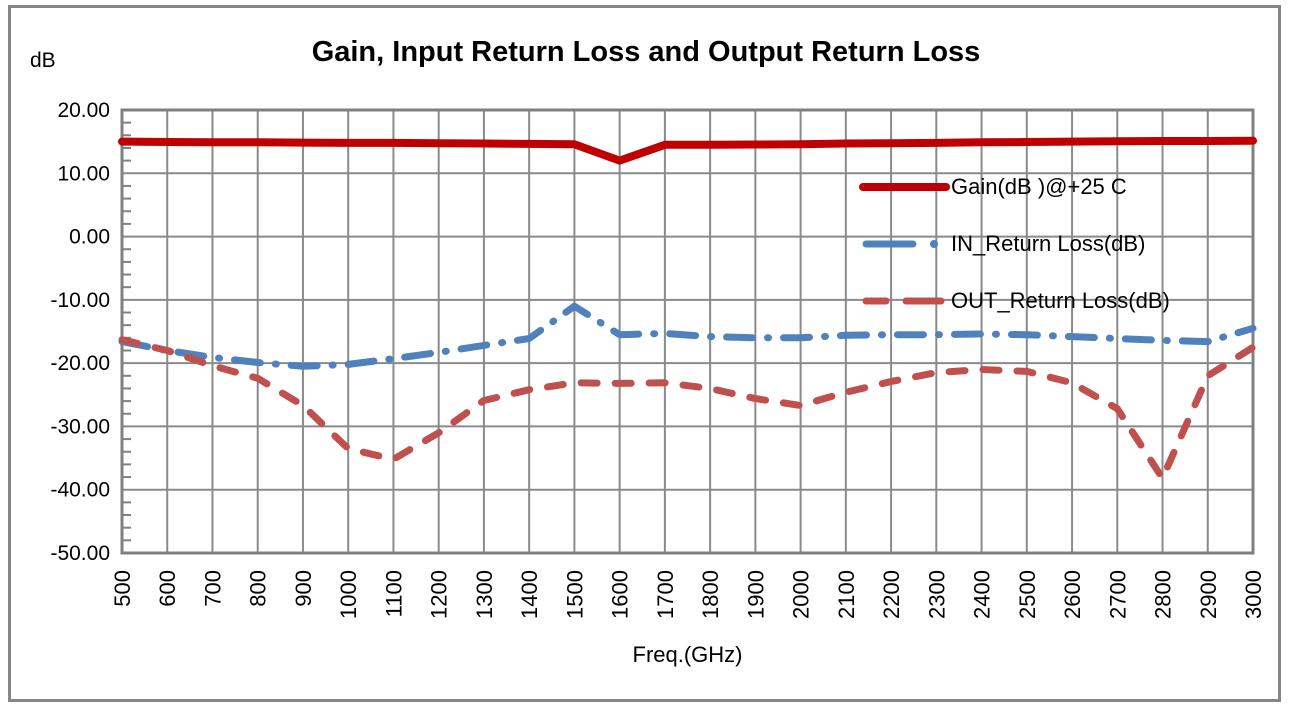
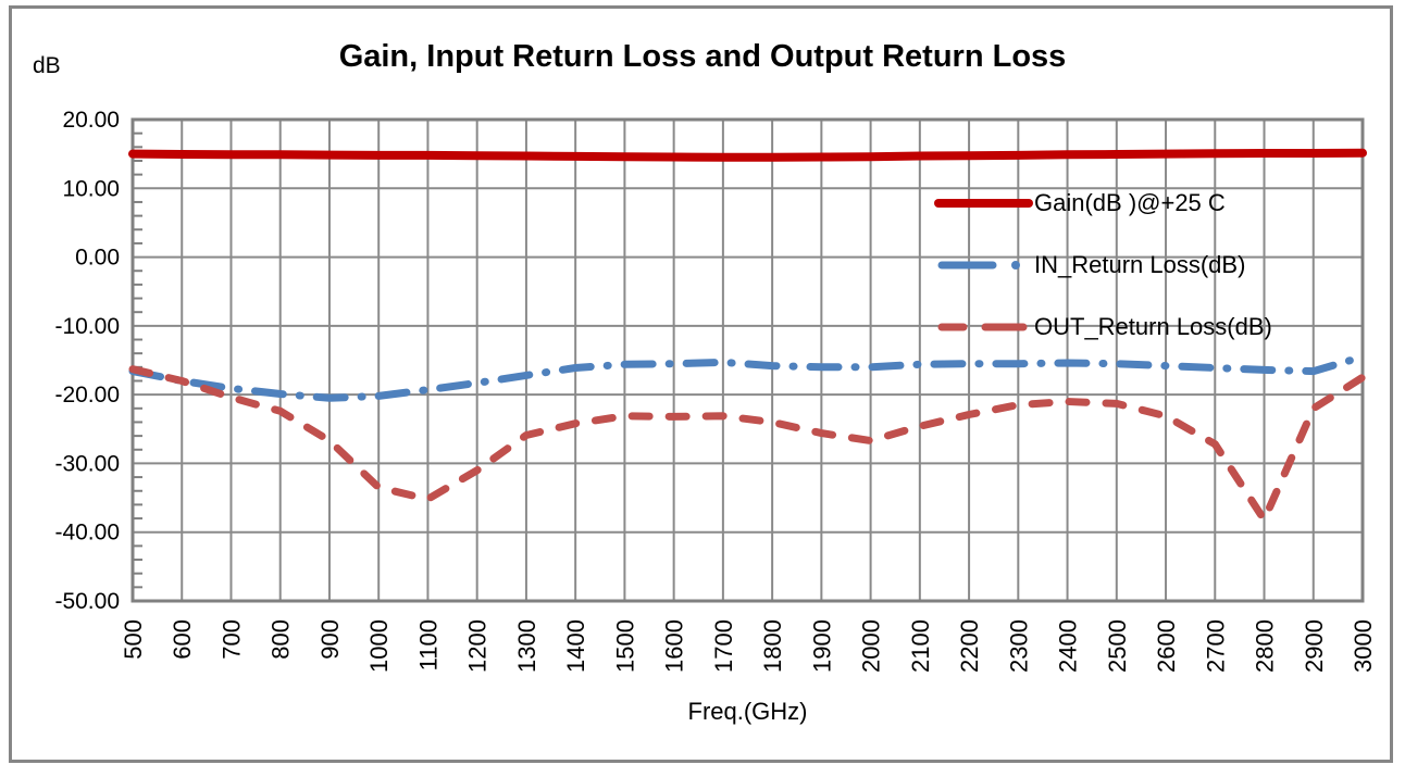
IN_Return Loss(dB)/1500: -11 -> -16
Gain(dB )@+25 C/1600: 12 -> 15
